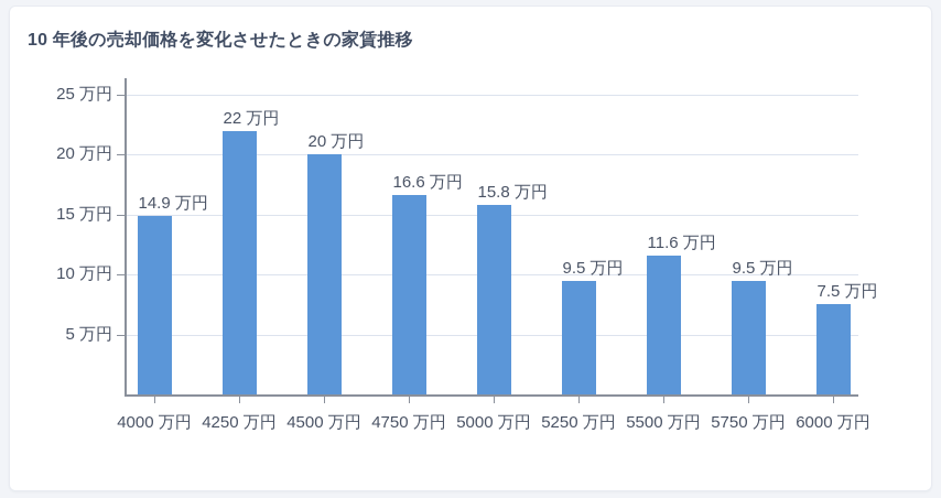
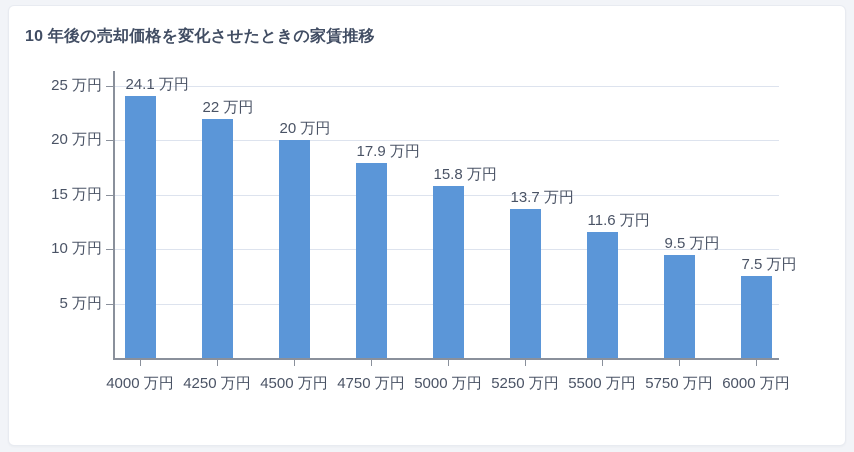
4000 万円: 14.9 -> 24.1
4750 万円: 16.6 -> 17.9
5250 万円: 9.5 -> 13.7
